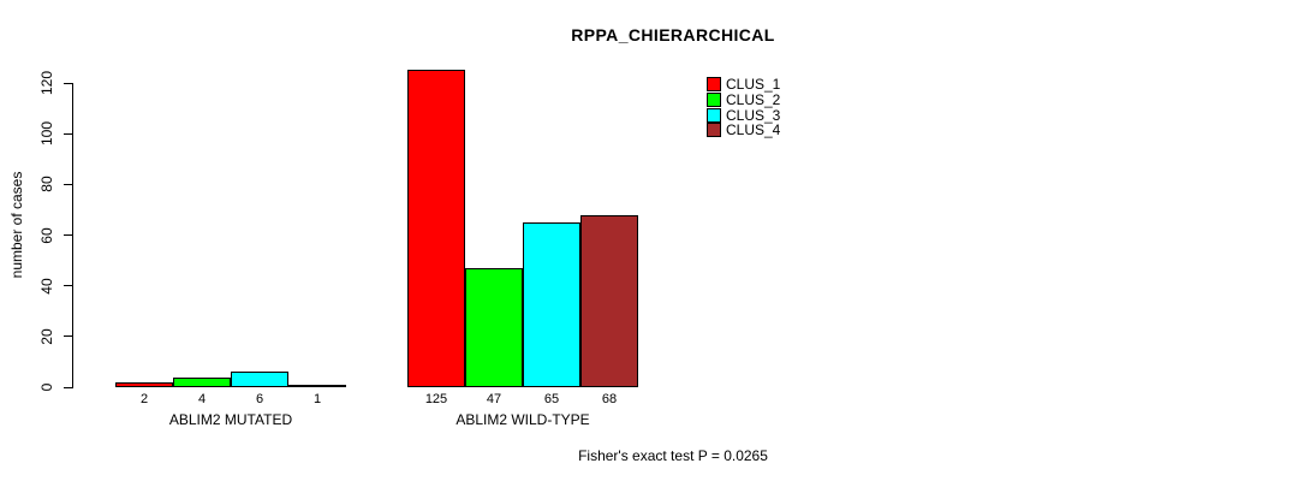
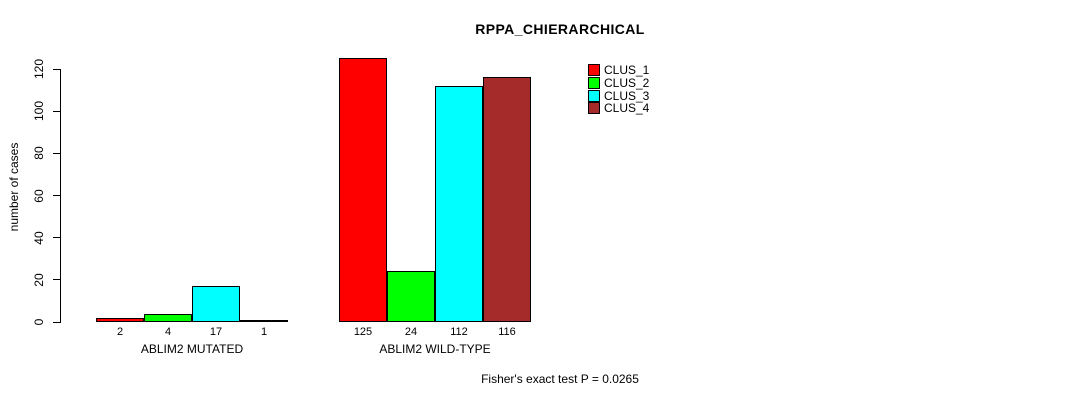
CLUS_3/ABLIM2 MUTATED: 6 -> 17
CLUS_2/ABLIM2 WILD-TYPE: 47 -> 24
CLUS_3/ABLIM2 WILD-TYPE: 65 -> 112
CLUS_4/ABLIM2 WILD-TYPE: 68 -> 116
